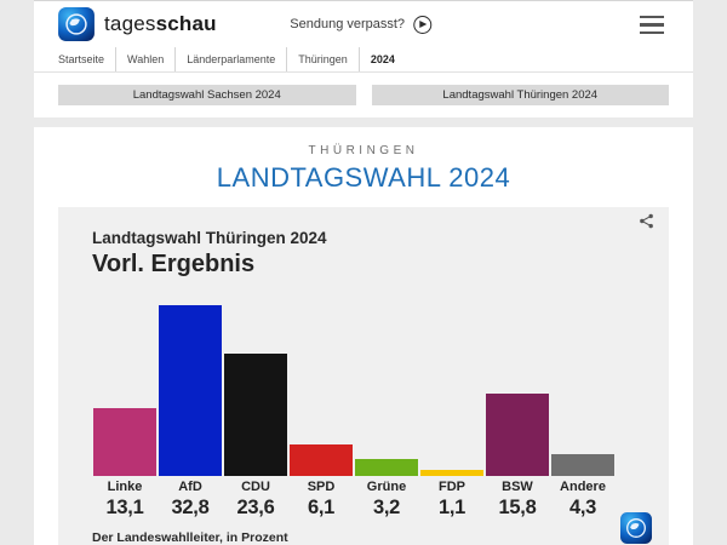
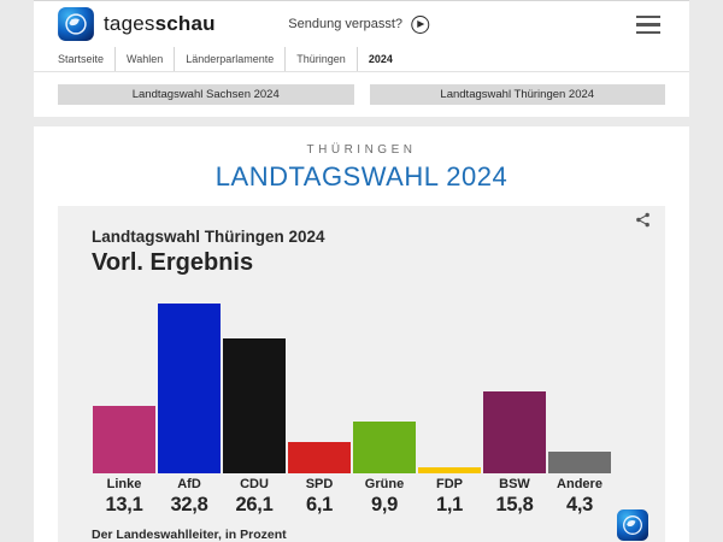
CDU: 23,6 -> 26,1
Grüne: 3,2 -> 9,9
